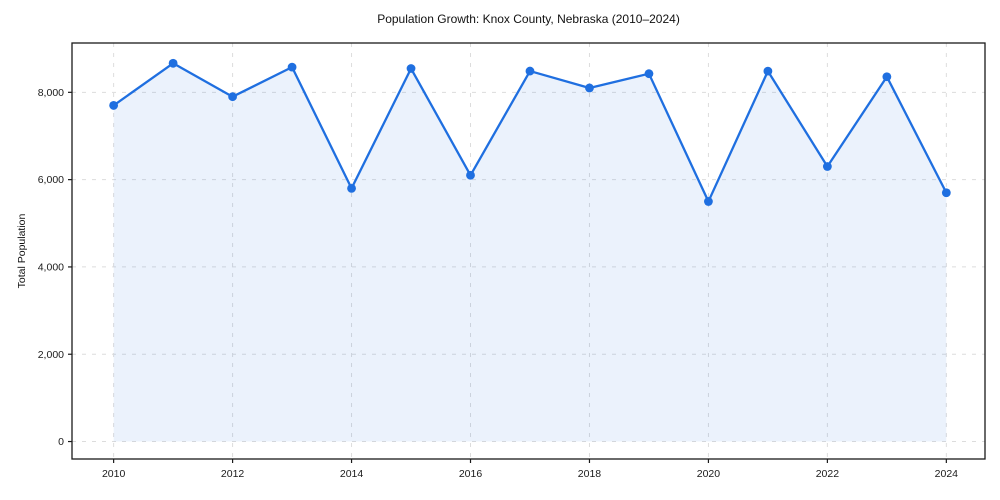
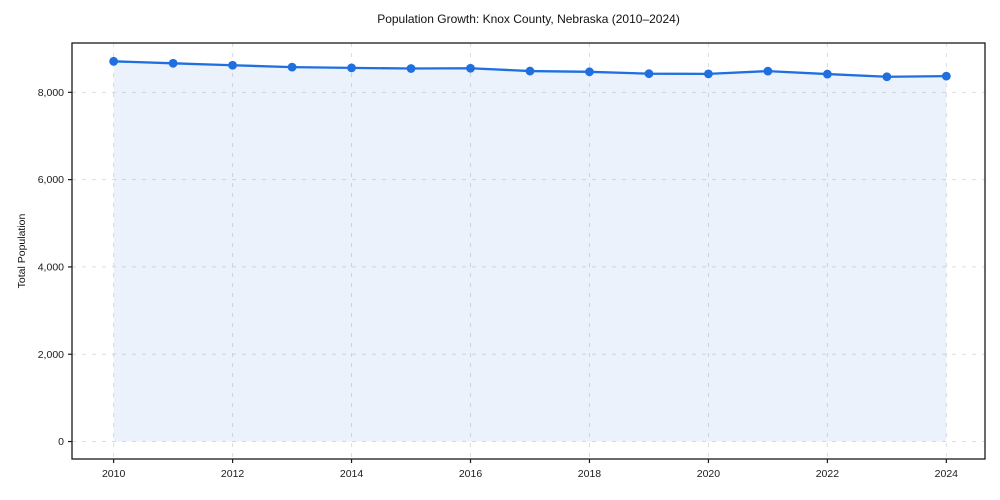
2010: 7700 -> 8700
2012: 7900 -> 8600
2014: 5800 -> 8600
2016: 6100 -> 8600
2018: 8100 -> 8500
2020: 5500 -> 8400
2022: 6300 -> 8400
2024: 5700 -> 8400
